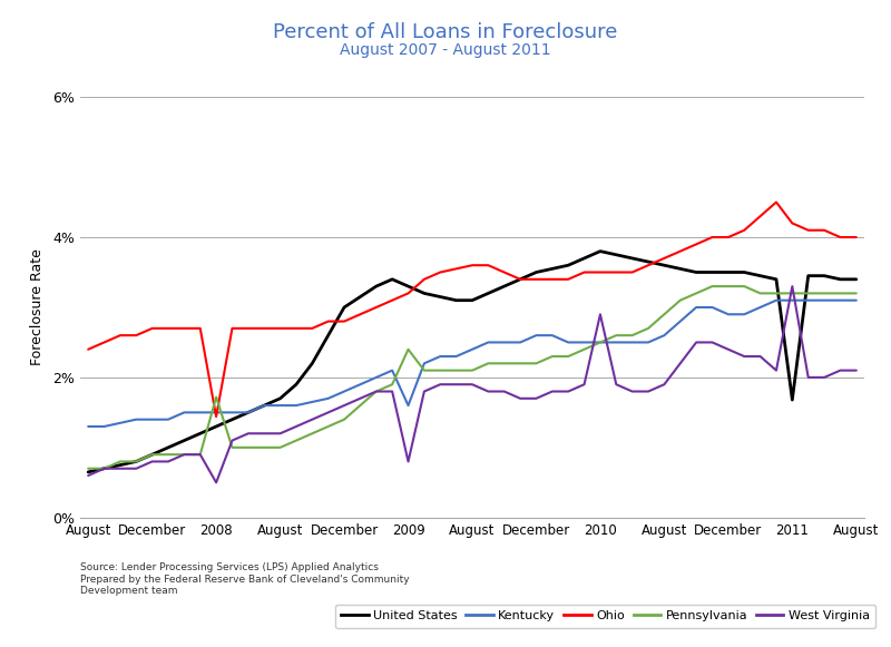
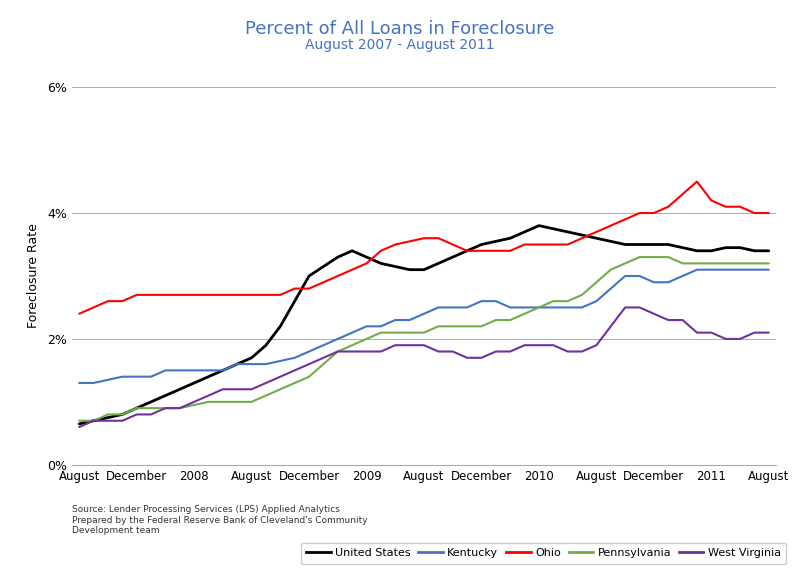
Ohio/2008: 1.44% -> 2.70%
Pennsylvania/2008: 1.72% -> 0.95%
West Virginia/2008: 0.5% -> 1.0%
Kentucky/2009: 1.60% -> 2.20%
Pennsylvania/2009: 2.40% -> 2.00%
West Virginia/2009: 0.8% -> 1.8%
West Virginia/2010: 2.9% -> 1.9%
United States/2011: 1.68% -> 3.40%
West Virginia/2011: 3.3% -> 2.1%
